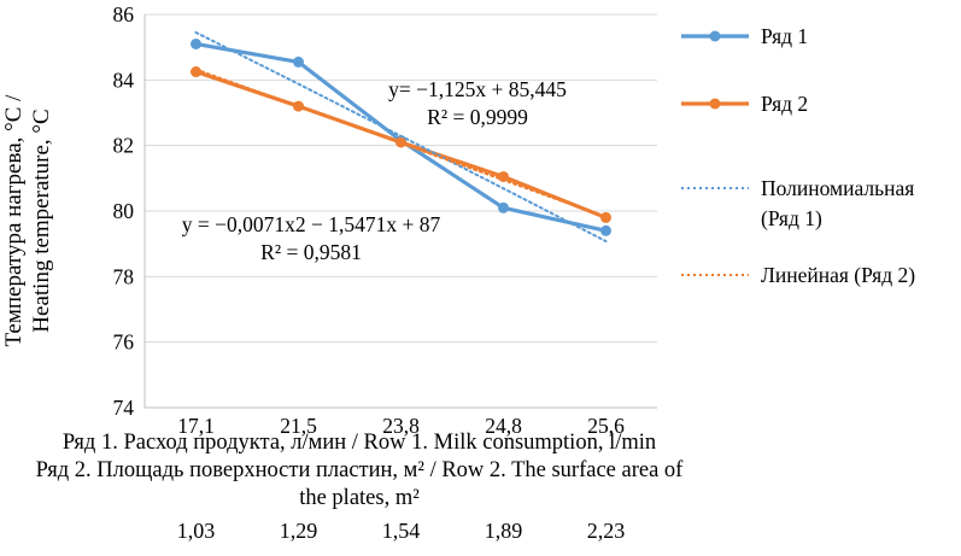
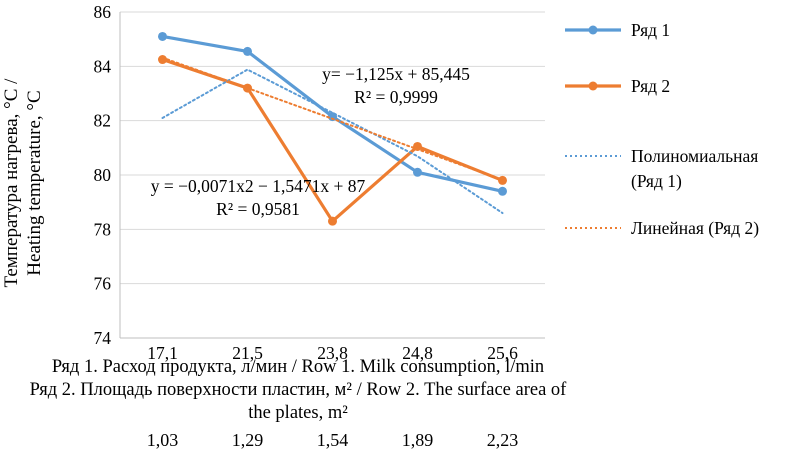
Полиномиальная (Ряд 1)/17,1: 85.5 -> 82.1
Ряд 2/23,8: 82.1 -> 78.3
Полиномиальная (Ряд 1)/25,6: 79.1 -> 78.6
